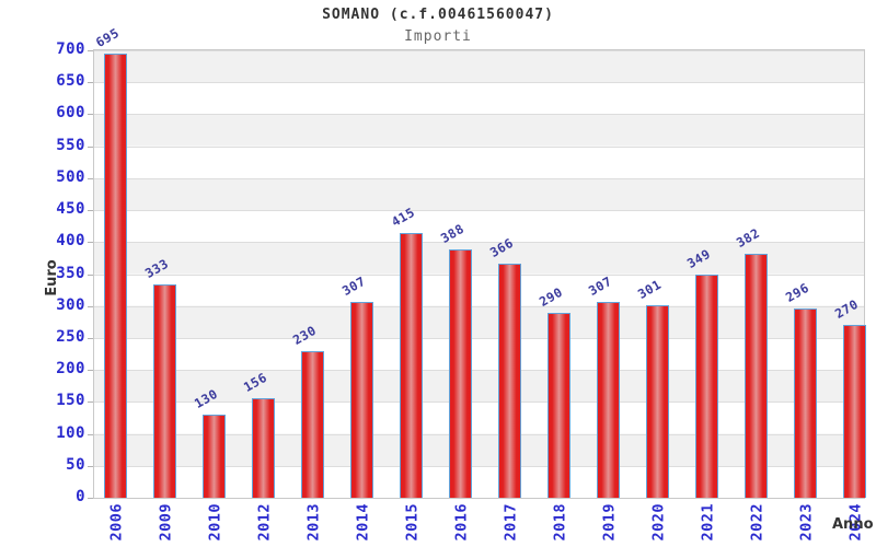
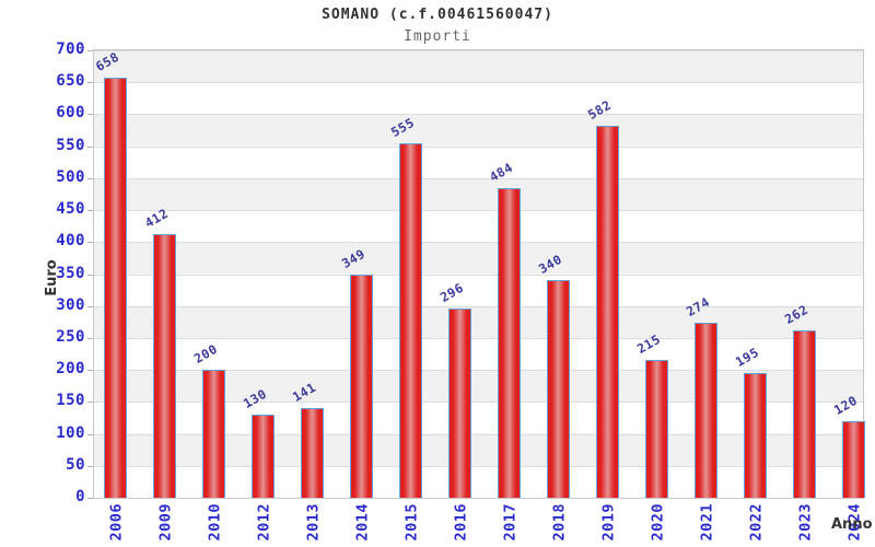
2006: 695 -> 658
2009: 333 -> 412
2010: 130 -> 200
2012: 156 -> 130
2013: 230 -> 141
2014: 307 -> 349
2015: 415 -> 555
2016: 388 -> 296
2017: 366 -> 484
2018: 290 -> 340
2019: 307 -> 582
2020: 301 -> 215
2021: 349 -> 274
2022: 382 -> 195
2023: 296 -> 262
2024: 270 -> 120
